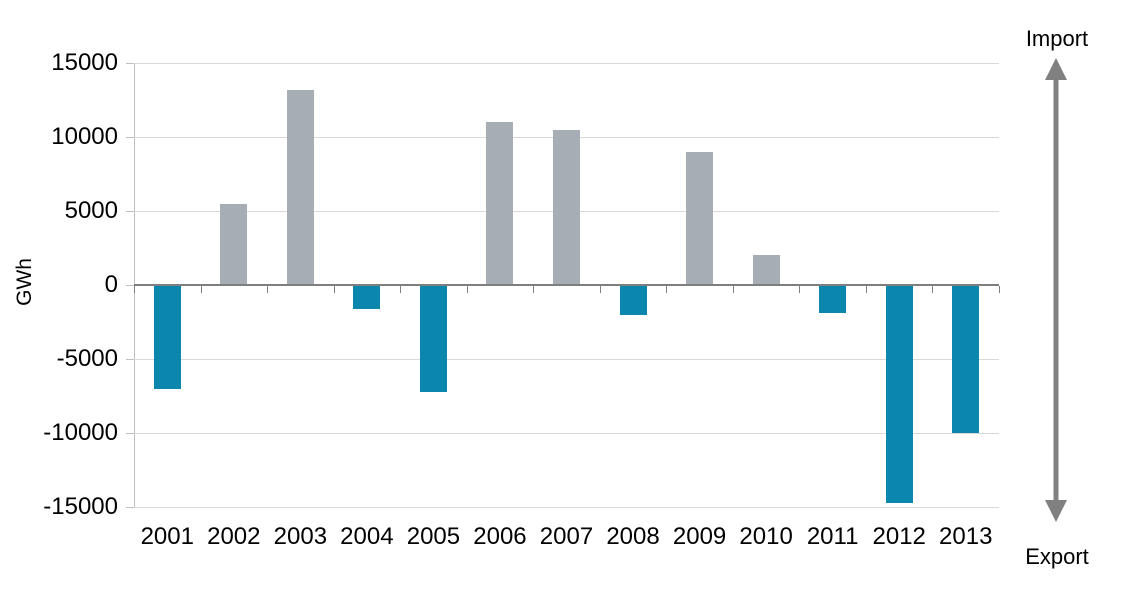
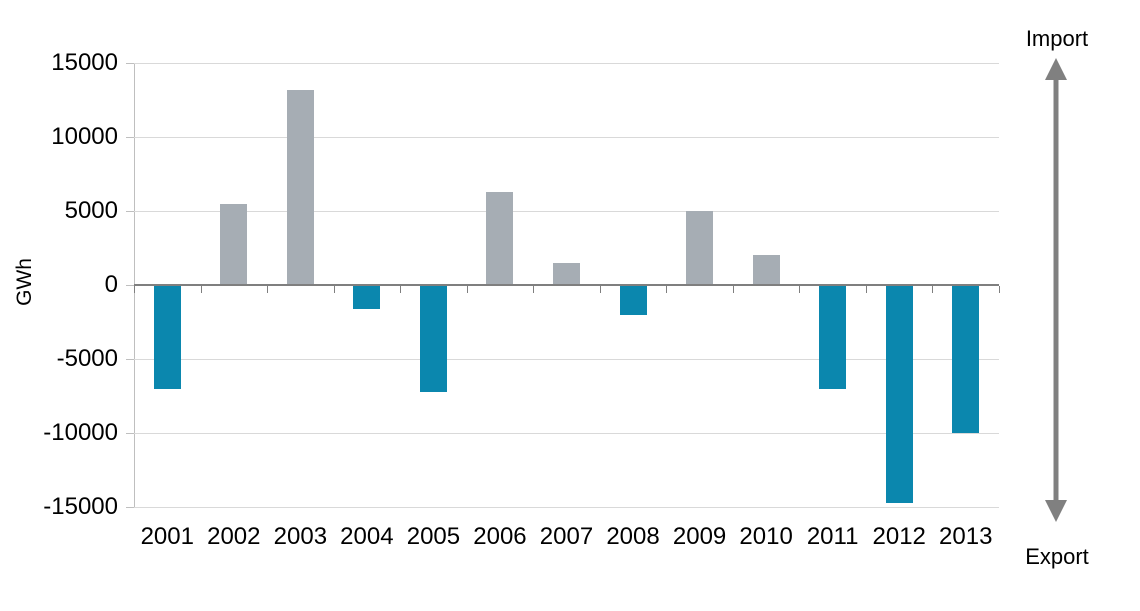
2006: 11000 -> 6300
2007: 10500 -> 1500
2009: 9000 -> 5000
2011: -1900 -> -7000
